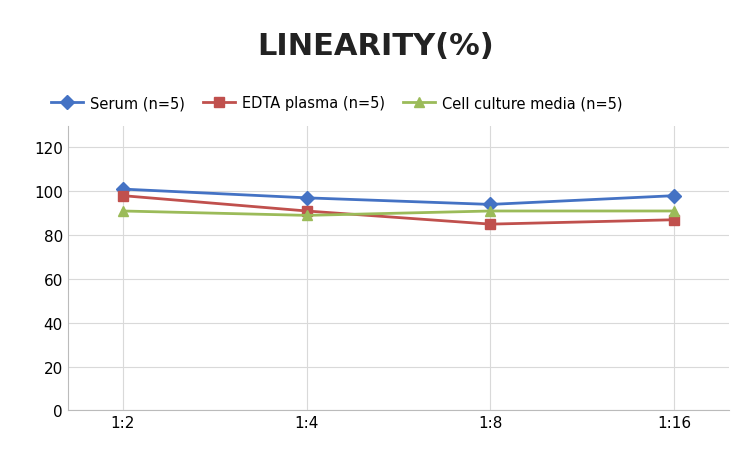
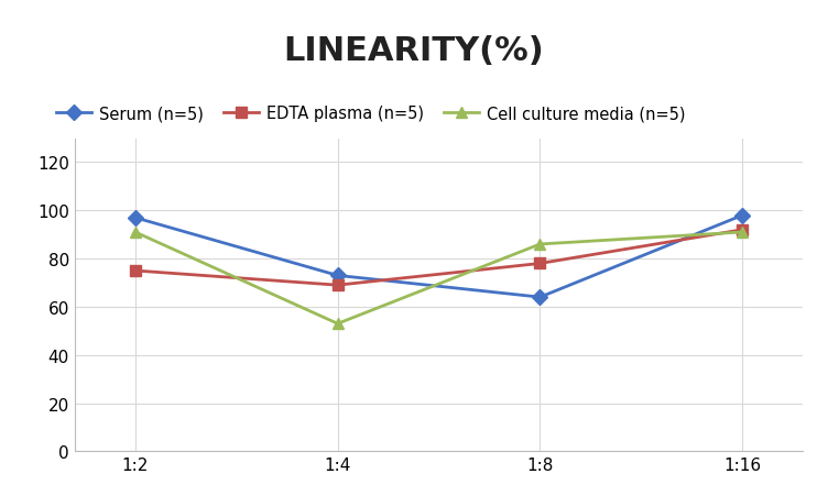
Serum (n=5)/1:2: 101 -> 97
EDTA plasma (n=5)/1:2: 98 -> 75
Serum (n=5)/1:4: 97 -> 73
EDTA plasma (n=5)/1:4: 91 -> 69
Cell culture media (n=5)/1:4: 89 -> 53
Serum (n=5)/1:8: 94 -> 64
EDTA plasma (n=5)/1:8: 85 -> 78
Cell culture media (n=5)/1:8: 91 -> 86
EDTA plasma (n=5)/1:16: 87 -> 92
